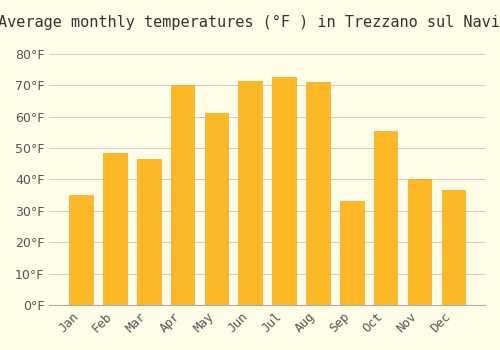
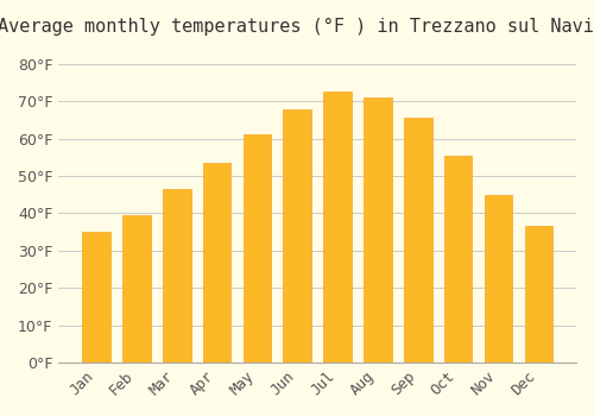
Feb: 48.5°F -> 39.5°F
Apr: 70.0°F -> 53.5°F
Jun: 71.5°F -> 68.0°F
Sep: 33.0°F -> 65.5°F
Nov: 40.0°F -> 45.0°F
